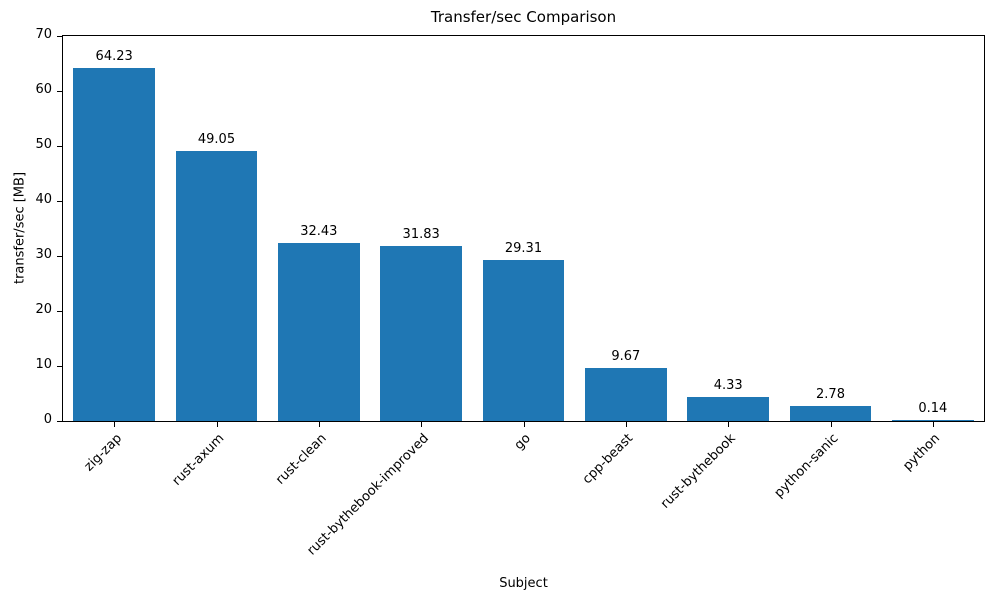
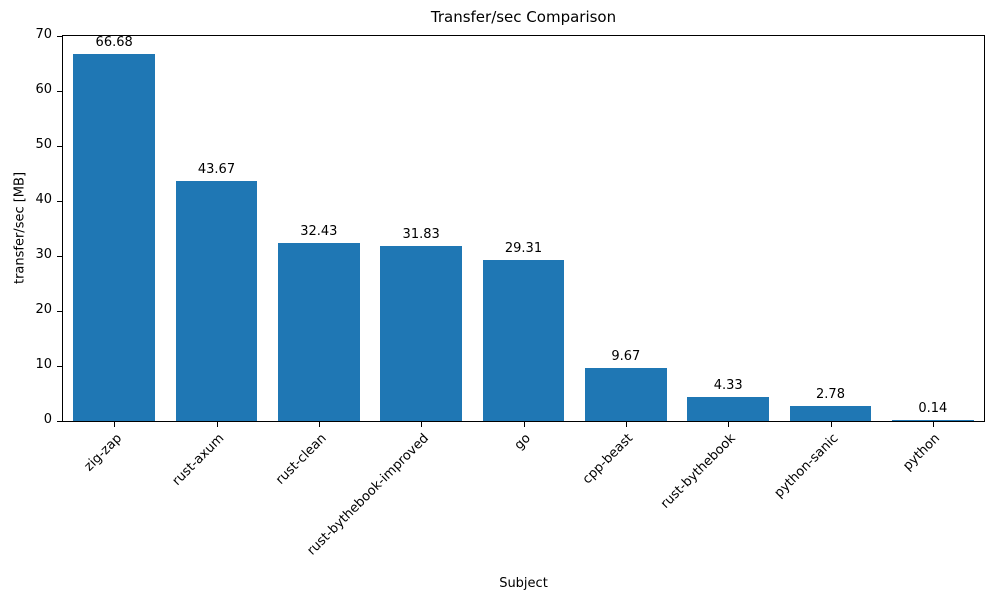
zig-zap: 64.23 -> 66.68
rust-axum: 49.05 -> 43.67
